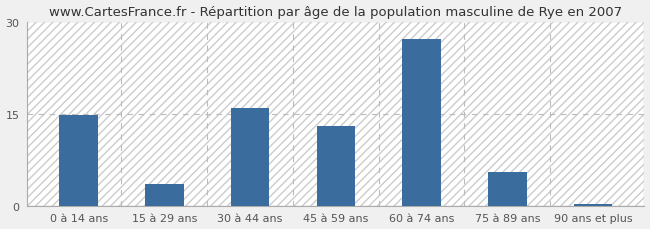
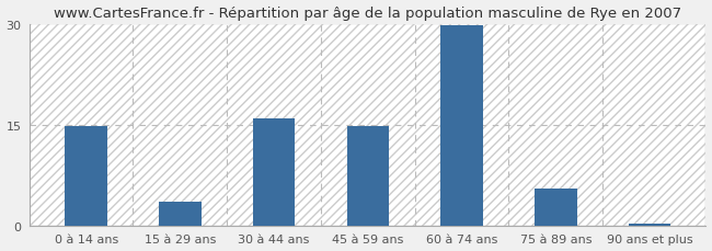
45 à 59 ans: 13.0 -> 14.7
60 à 74 ans: 27.2 -> 29.7
